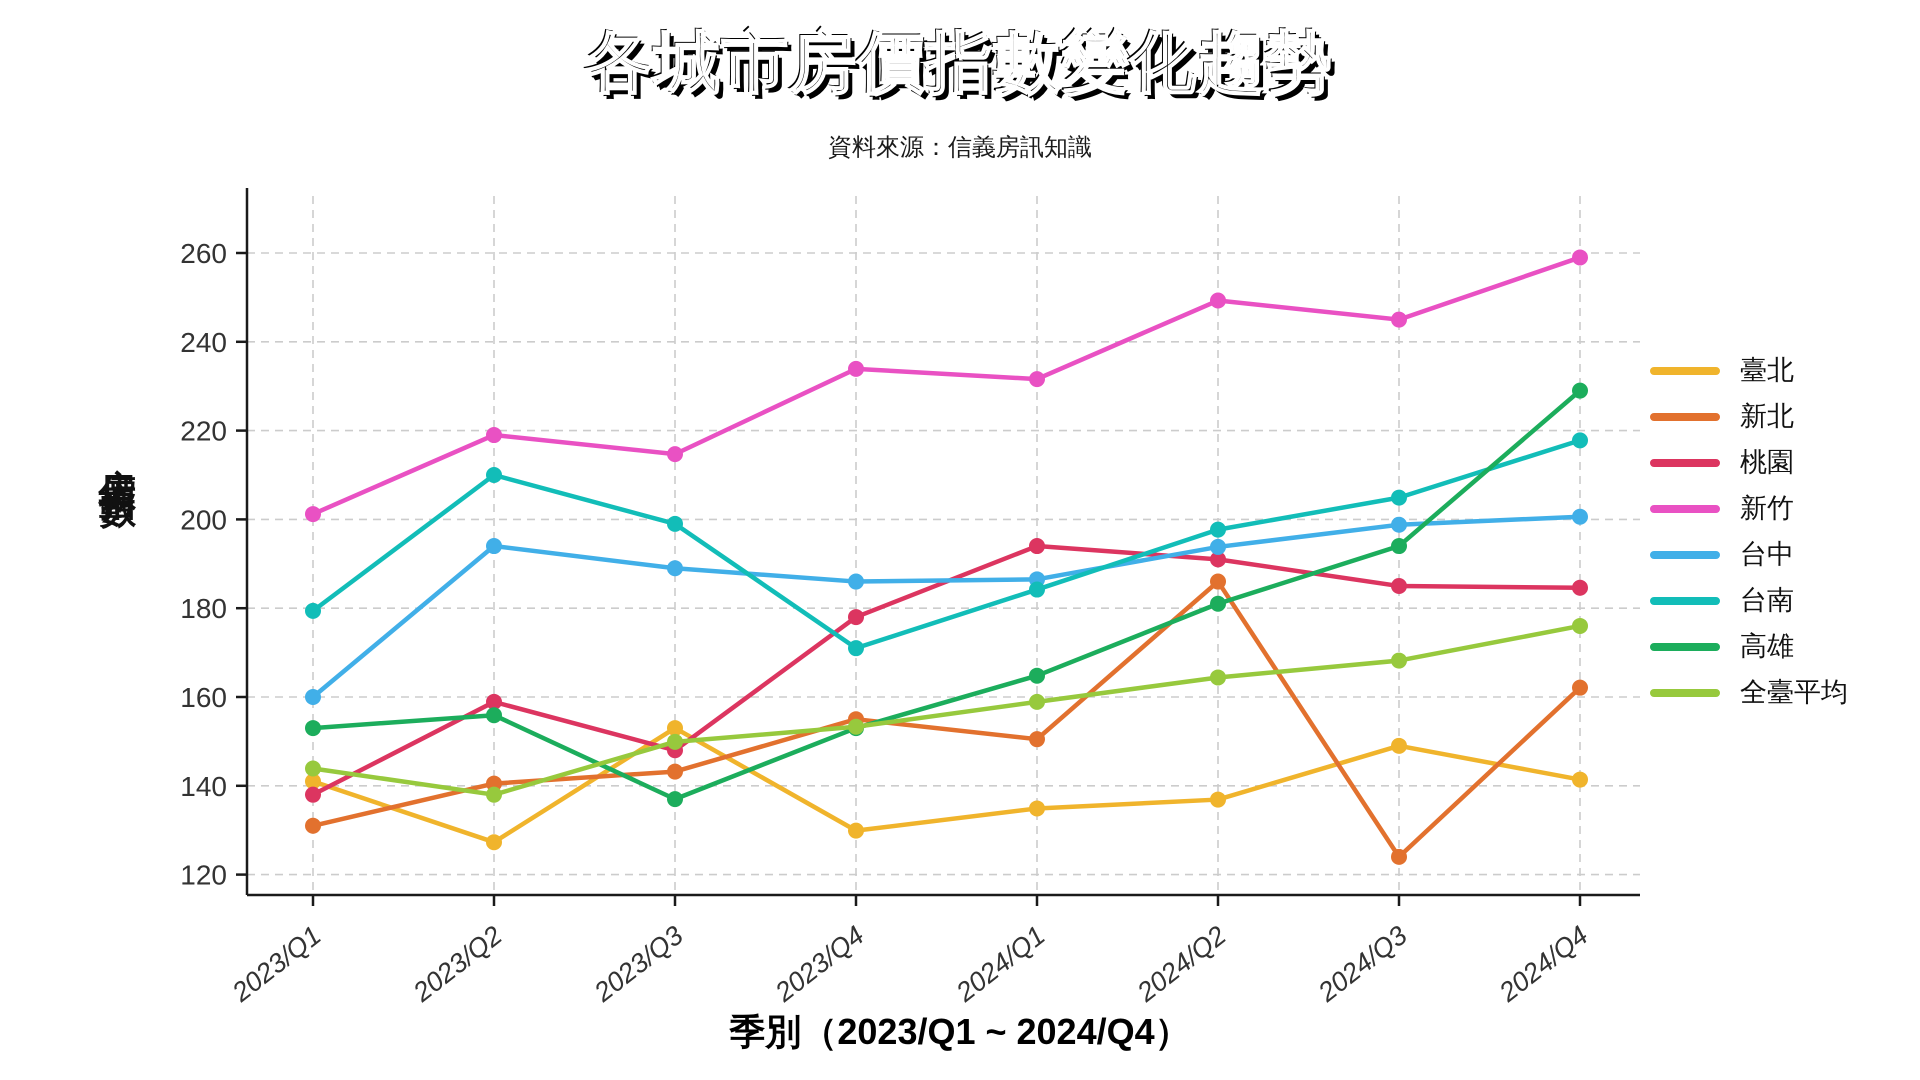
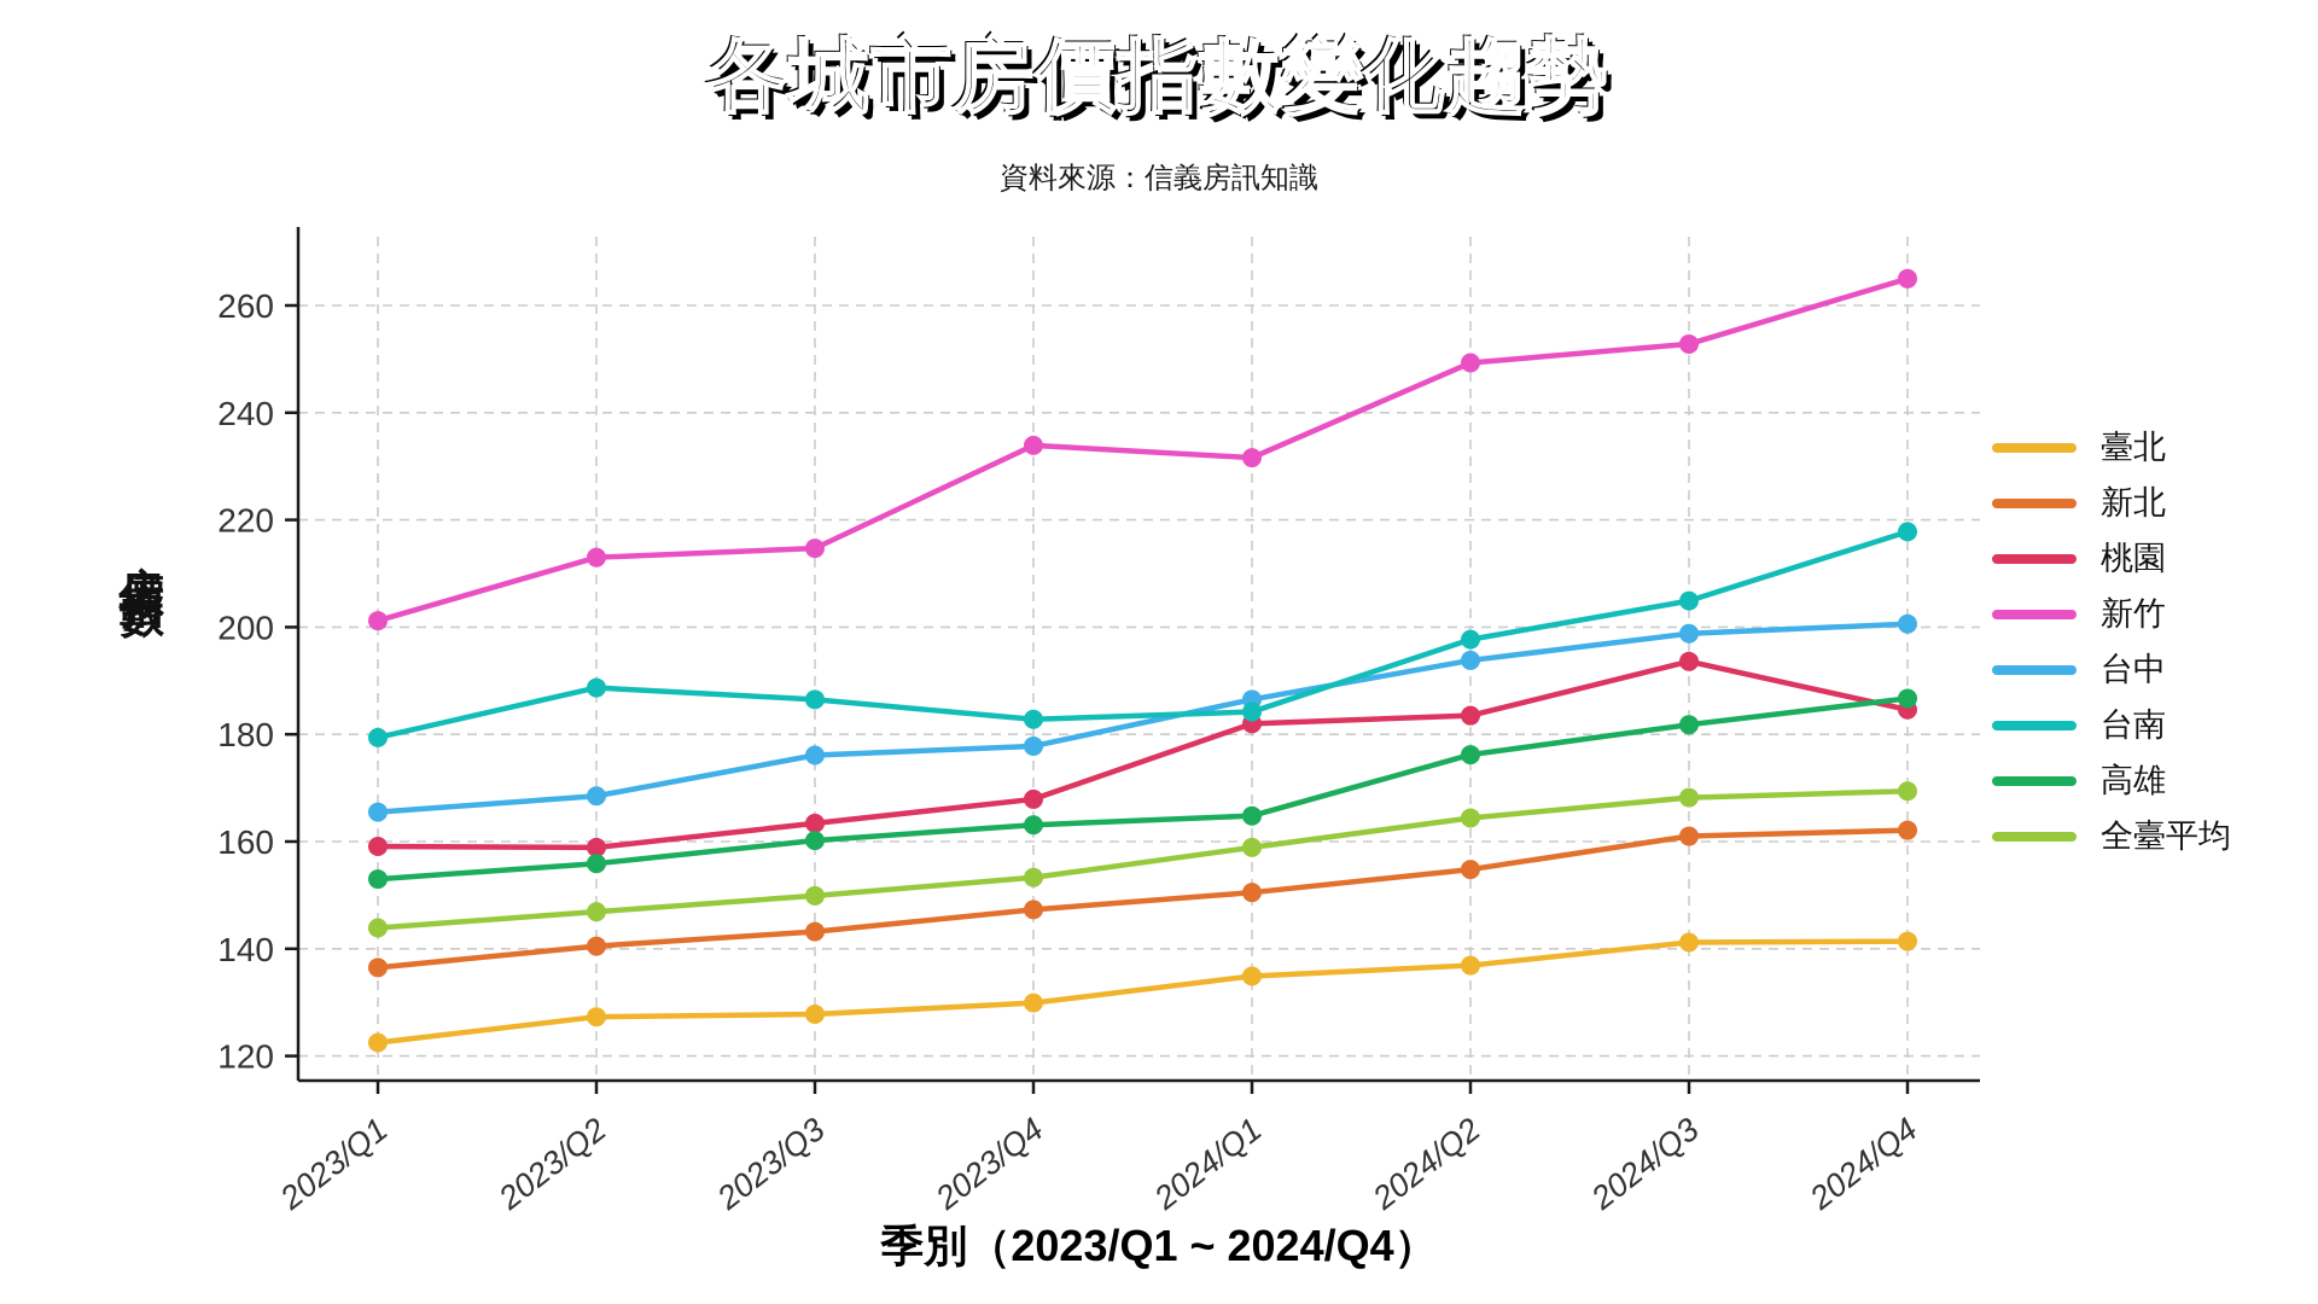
臺北/2023/Q1: 141 -> 122
新北/2023/Q1: 131 -> 136
桃園/2023/Q1: 138 -> 159
台中/2023/Q1: 160 -> 166
新竹/2023/Q2: 219 -> 213
台中/2023/Q2: 194 -> 168
台南/2023/Q2: 210 -> 189
全臺平均/2023/Q2: 138 -> 147
臺北/2023/Q3: 153 -> 128
桃園/2023/Q3: 148 -> 163
台中/2023/Q3: 189 -> 176
台南/2023/Q3: 199 -> 186
高雄/2023/Q3: 137 -> 160
新北/2023/Q4: 155 -> 147
桃園/2023/Q4: 178 -> 168
台中/2023/Q4: 186 -> 178
台南/2023/Q4: 171 -> 183
高雄/2023/Q4: 153 -> 163
桃園/2024/Q1: 194 -> 182
新北/2024/Q2: 186 -> 155
桃園/2024/Q2: 191 -> 184
高雄/2024/Q2: 181 -> 176
臺北/2024/Q3: 149 -> 141
新北/2024/Q3: 124 -> 161
桃園/2024/Q3: 185 -> 194
新竹/2024/Q3: 245 -> 253
高雄/2024/Q3: 194 -> 182
新竹/2024/Q4: 259 -> 265
高雄/2024/Q4: 229 -> 187
全臺平均/2024/Q4: 176 -> 169
